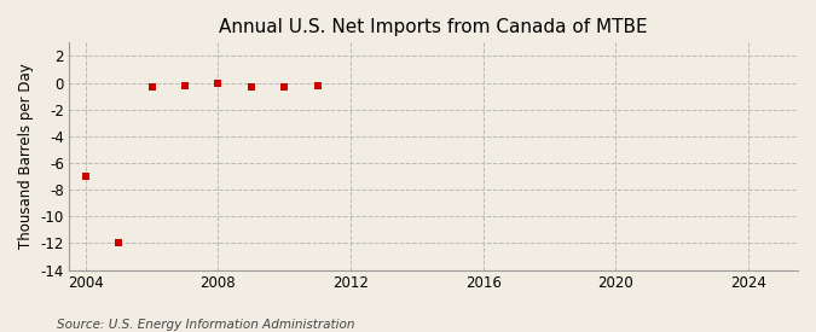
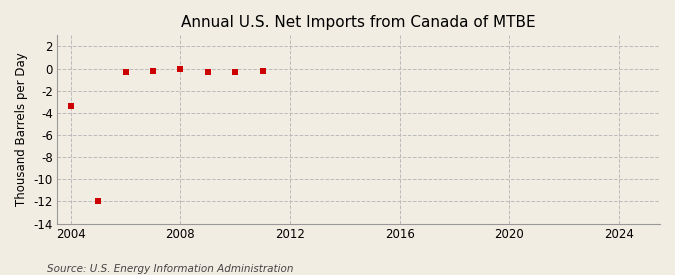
2004: -7.0 -> -3.4
